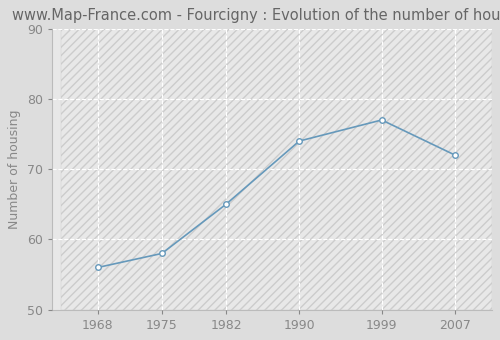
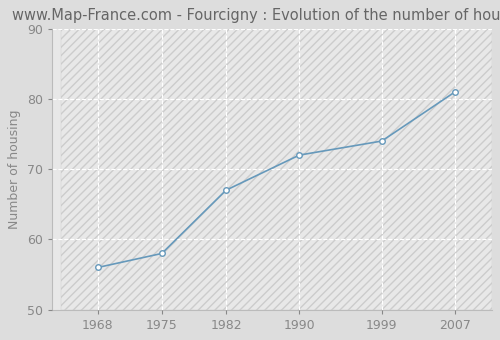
1982: 65 -> 67
1990: 74 -> 72
1999: 77 -> 74
2007: 72 -> 81
